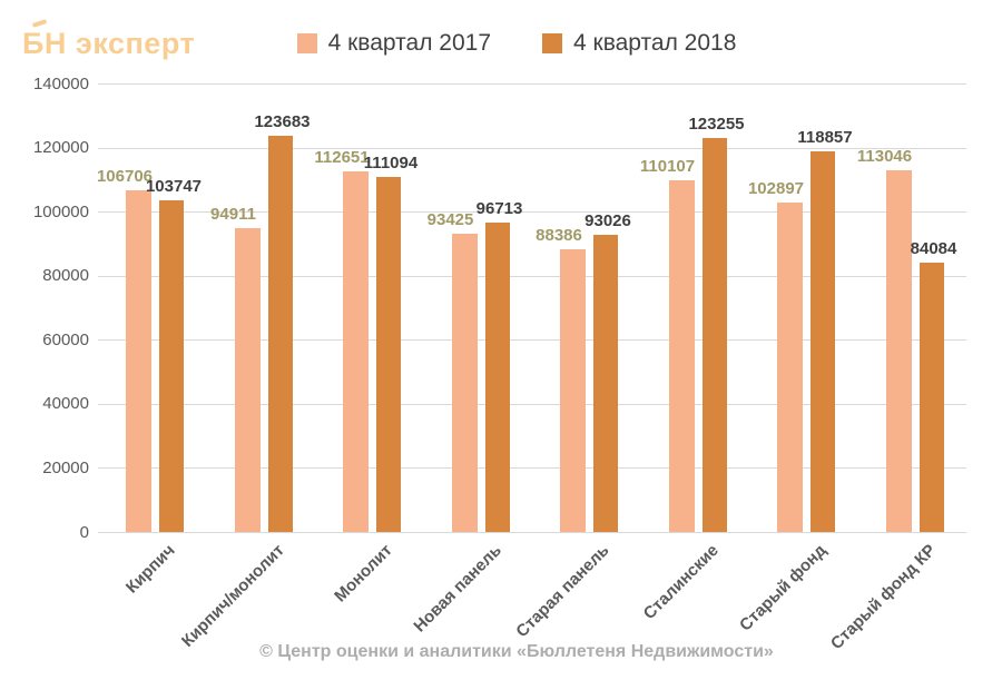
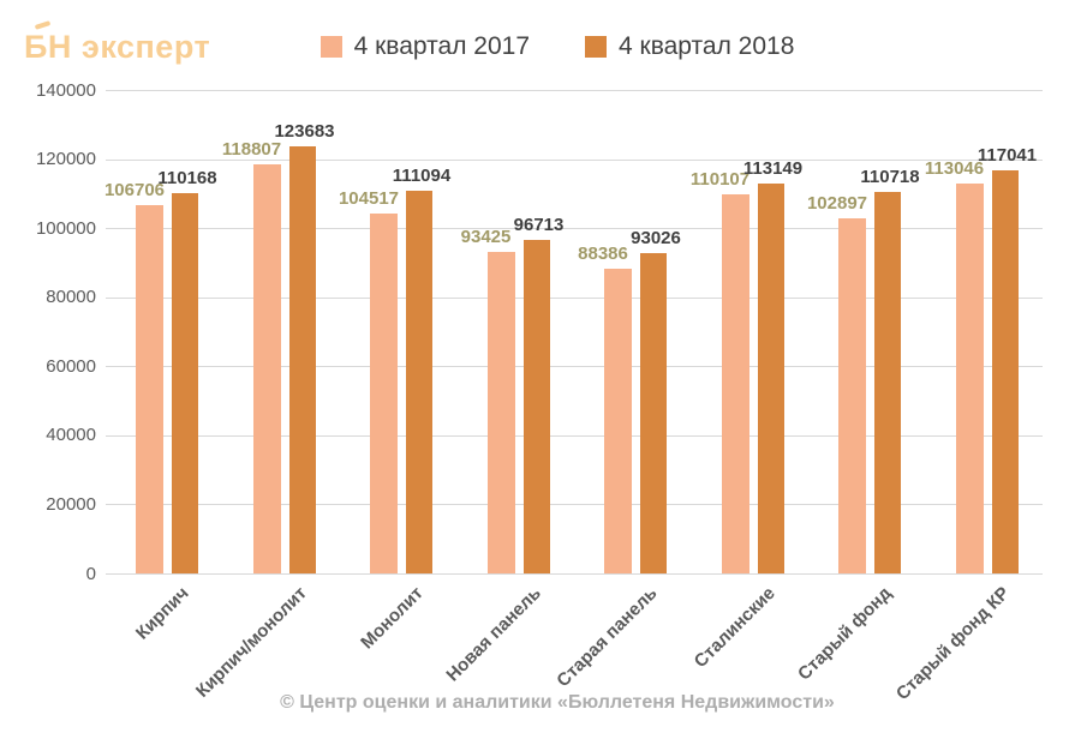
4 квартал 2018/Кирпич: 103747 -> 110168
4 квартал 2017/Кирпич/монолит: 94911 -> 118807
4 квартал 2017/Монолит: 112651 -> 104517
4 квартал 2018/Сталинские: 123255 -> 113149
4 квартал 2018/Старый фонд: 118857 -> 110718
4 квартал 2018/Старый фонд КР: 84084 -> 117041
